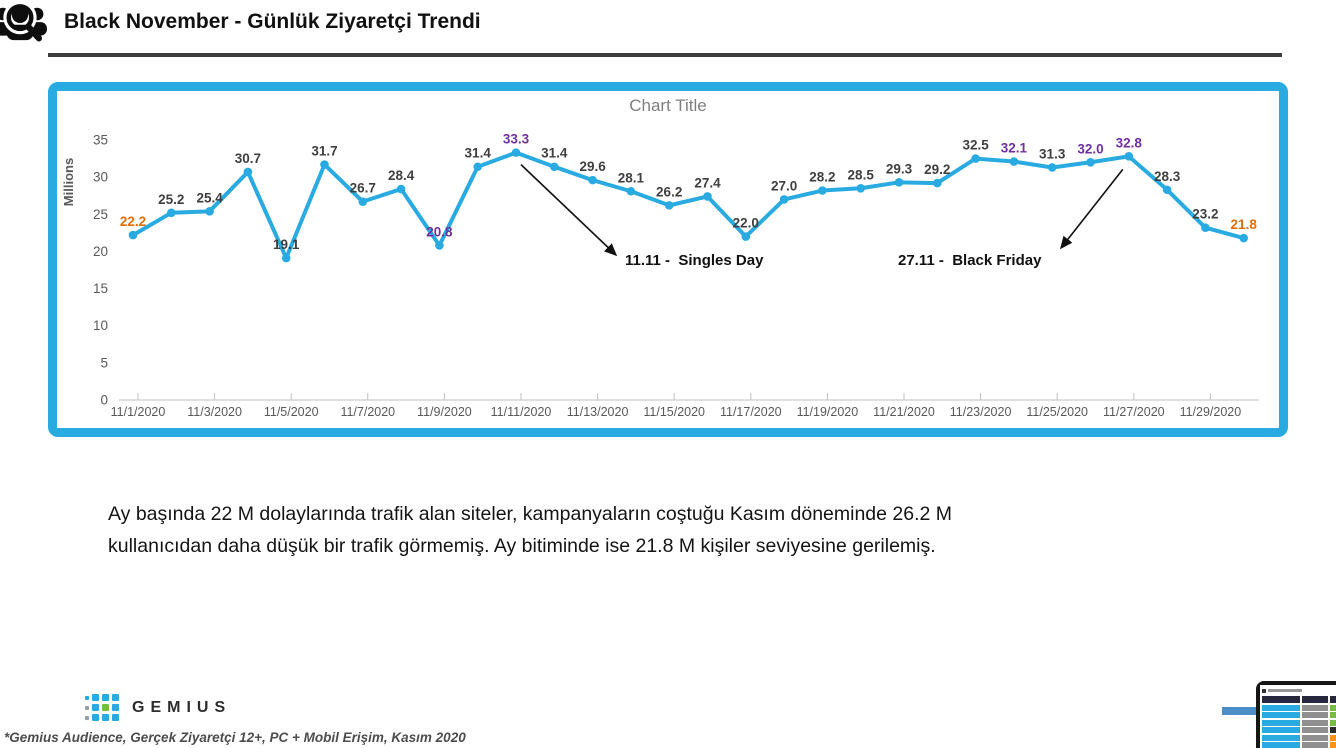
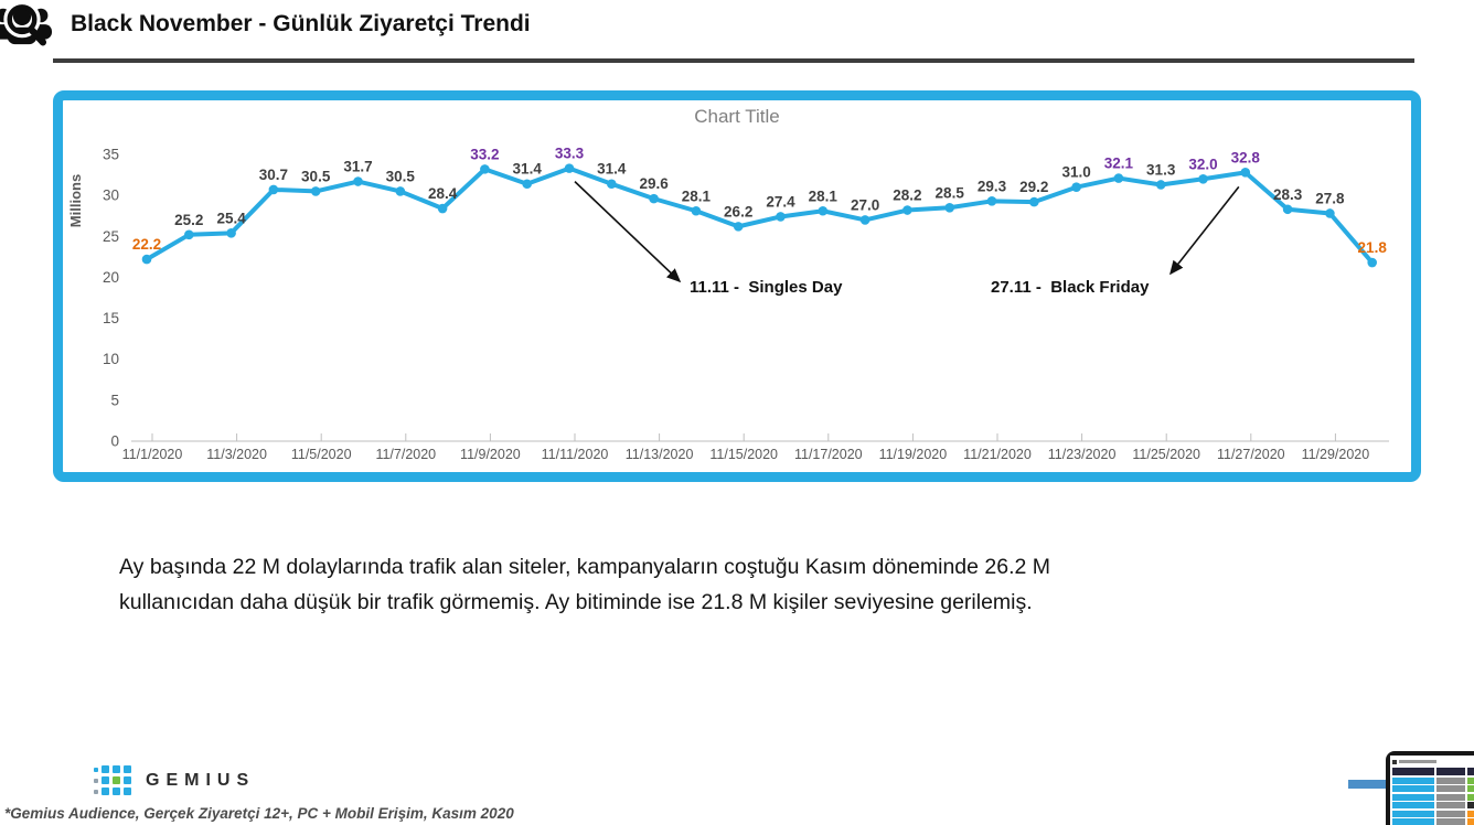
11/5/2020: 19.1 -> 30.5
11/7/2020: 26.7 -> 30.5
11/9/2020: 20.8 -> 33.2
11/17/2020: 22.0 -> 28.1
11/23/2020: 32.5 -> 31.0
11/29/2020: 23.2 -> 27.8
